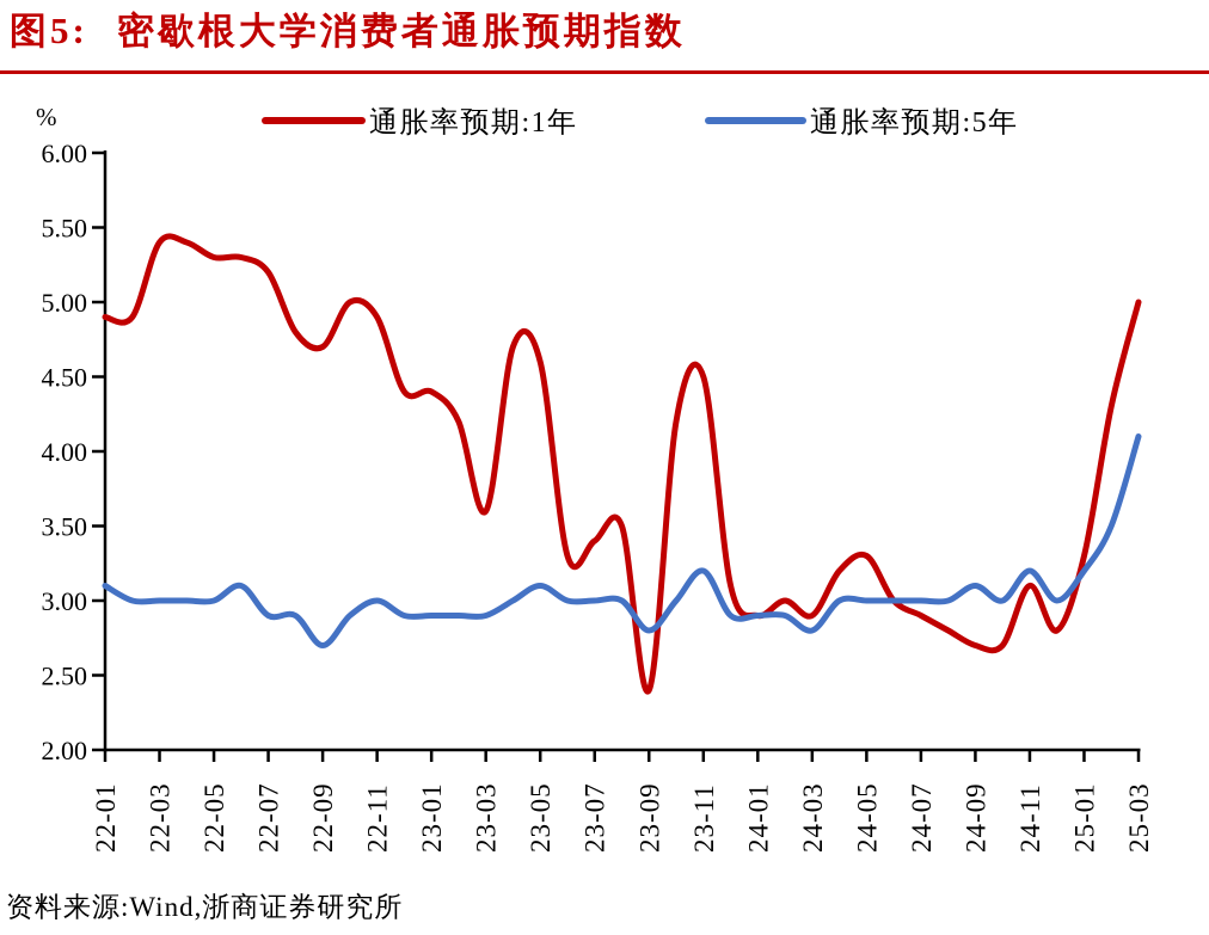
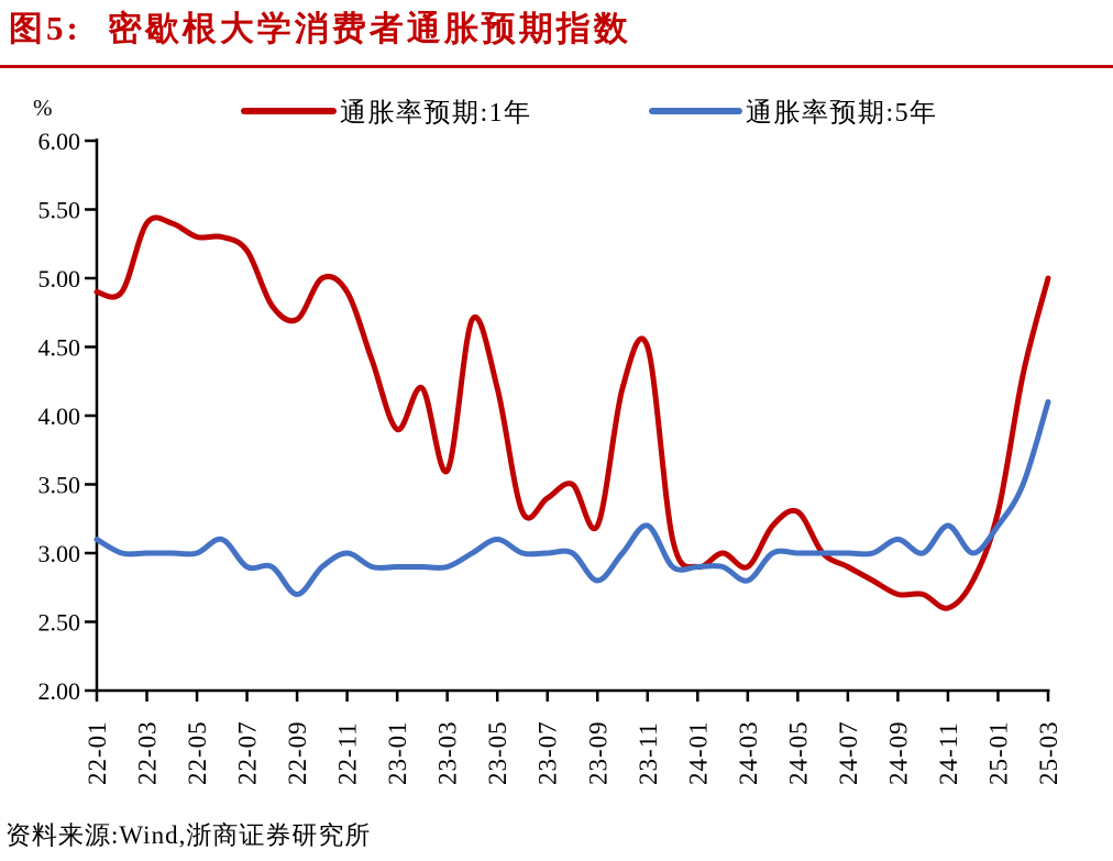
通胀率预期:1年/23-01: 4.4 -> 3.9
通胀率预期:1年/23-05: 4.6 -> 4.2
通胀率预期:1年/23-09: 2.4 -> 3.2
通胀率预期:1年/24-11: 3.1 -> 2.6
